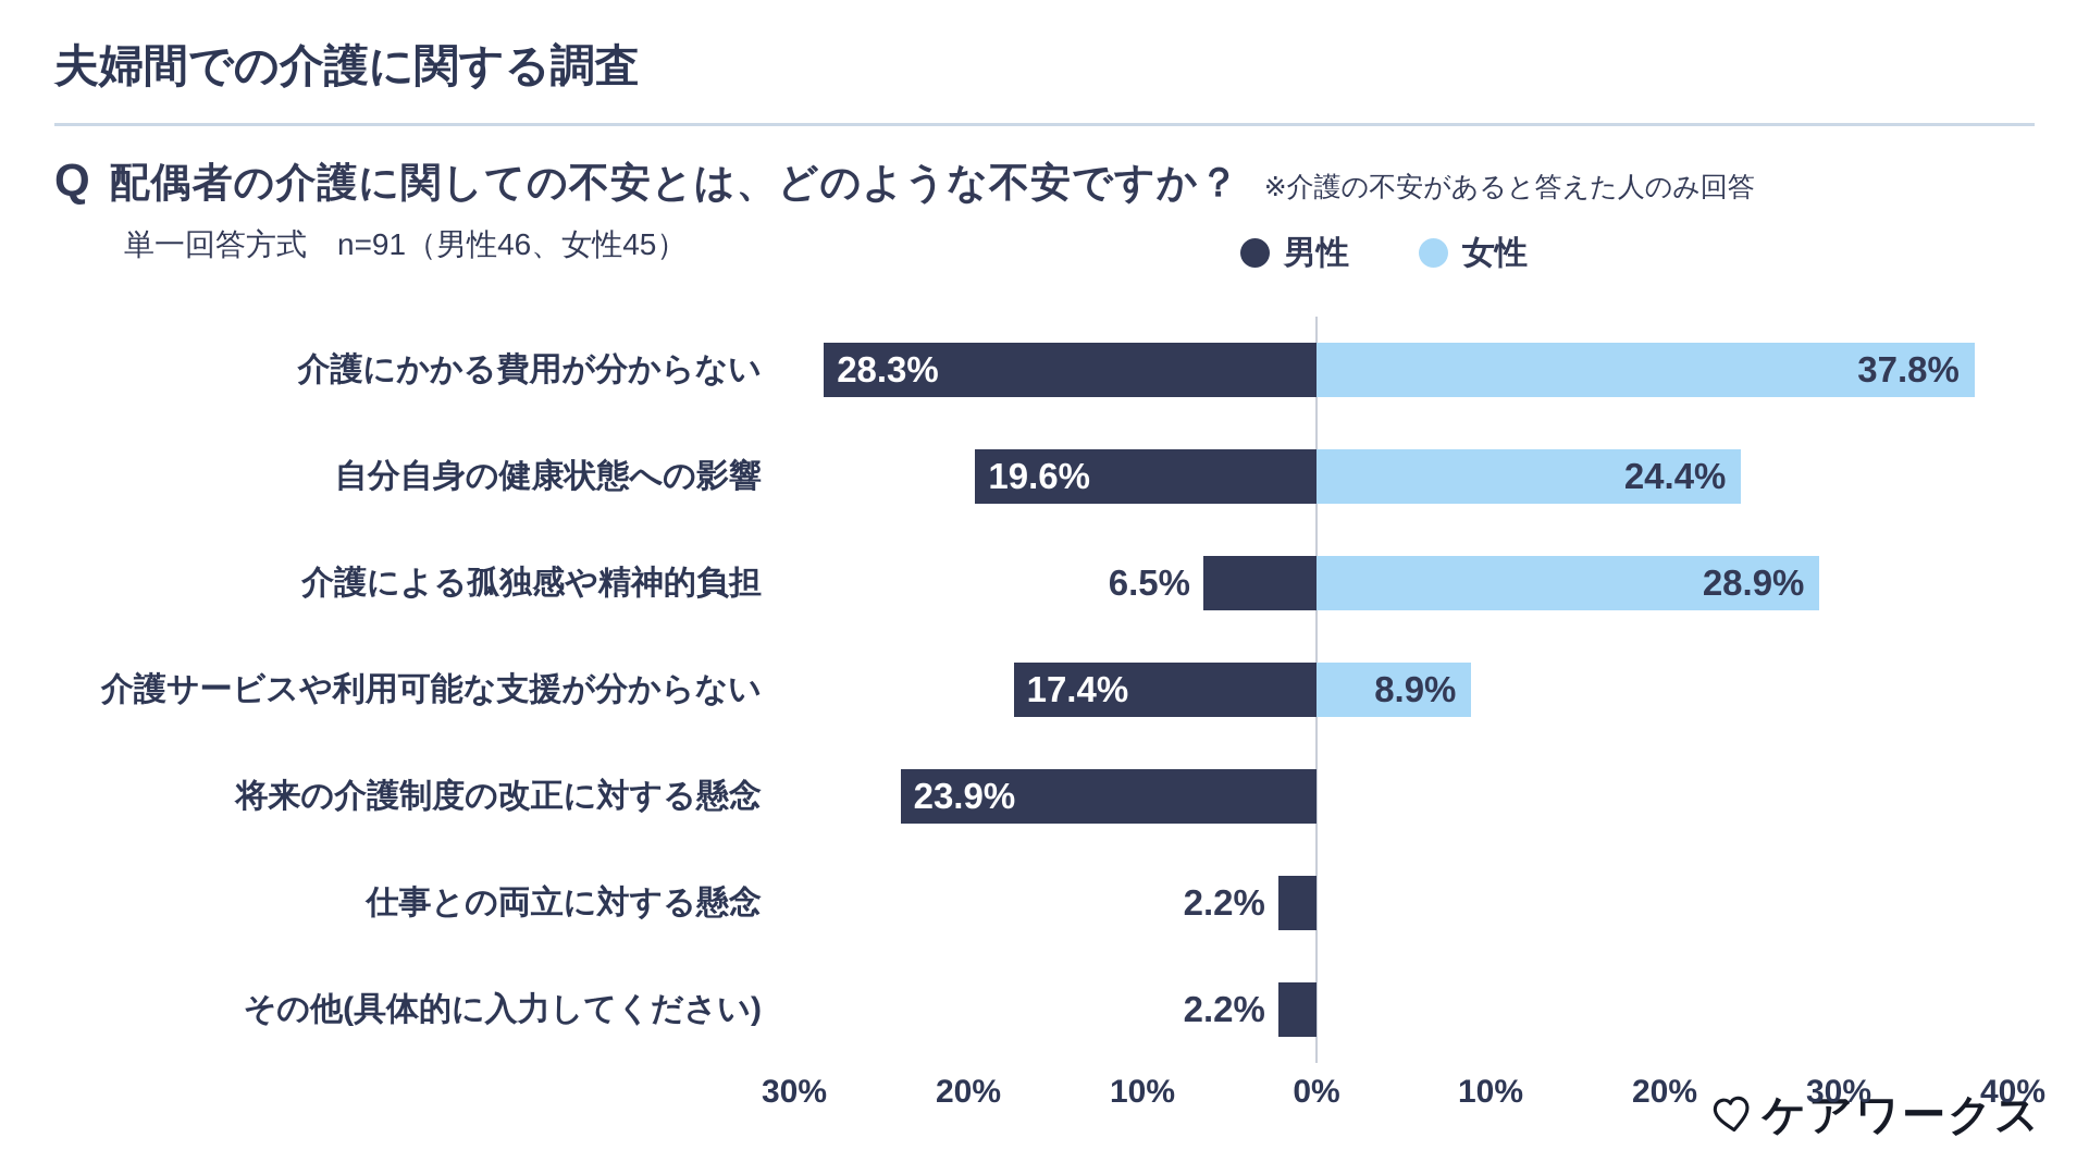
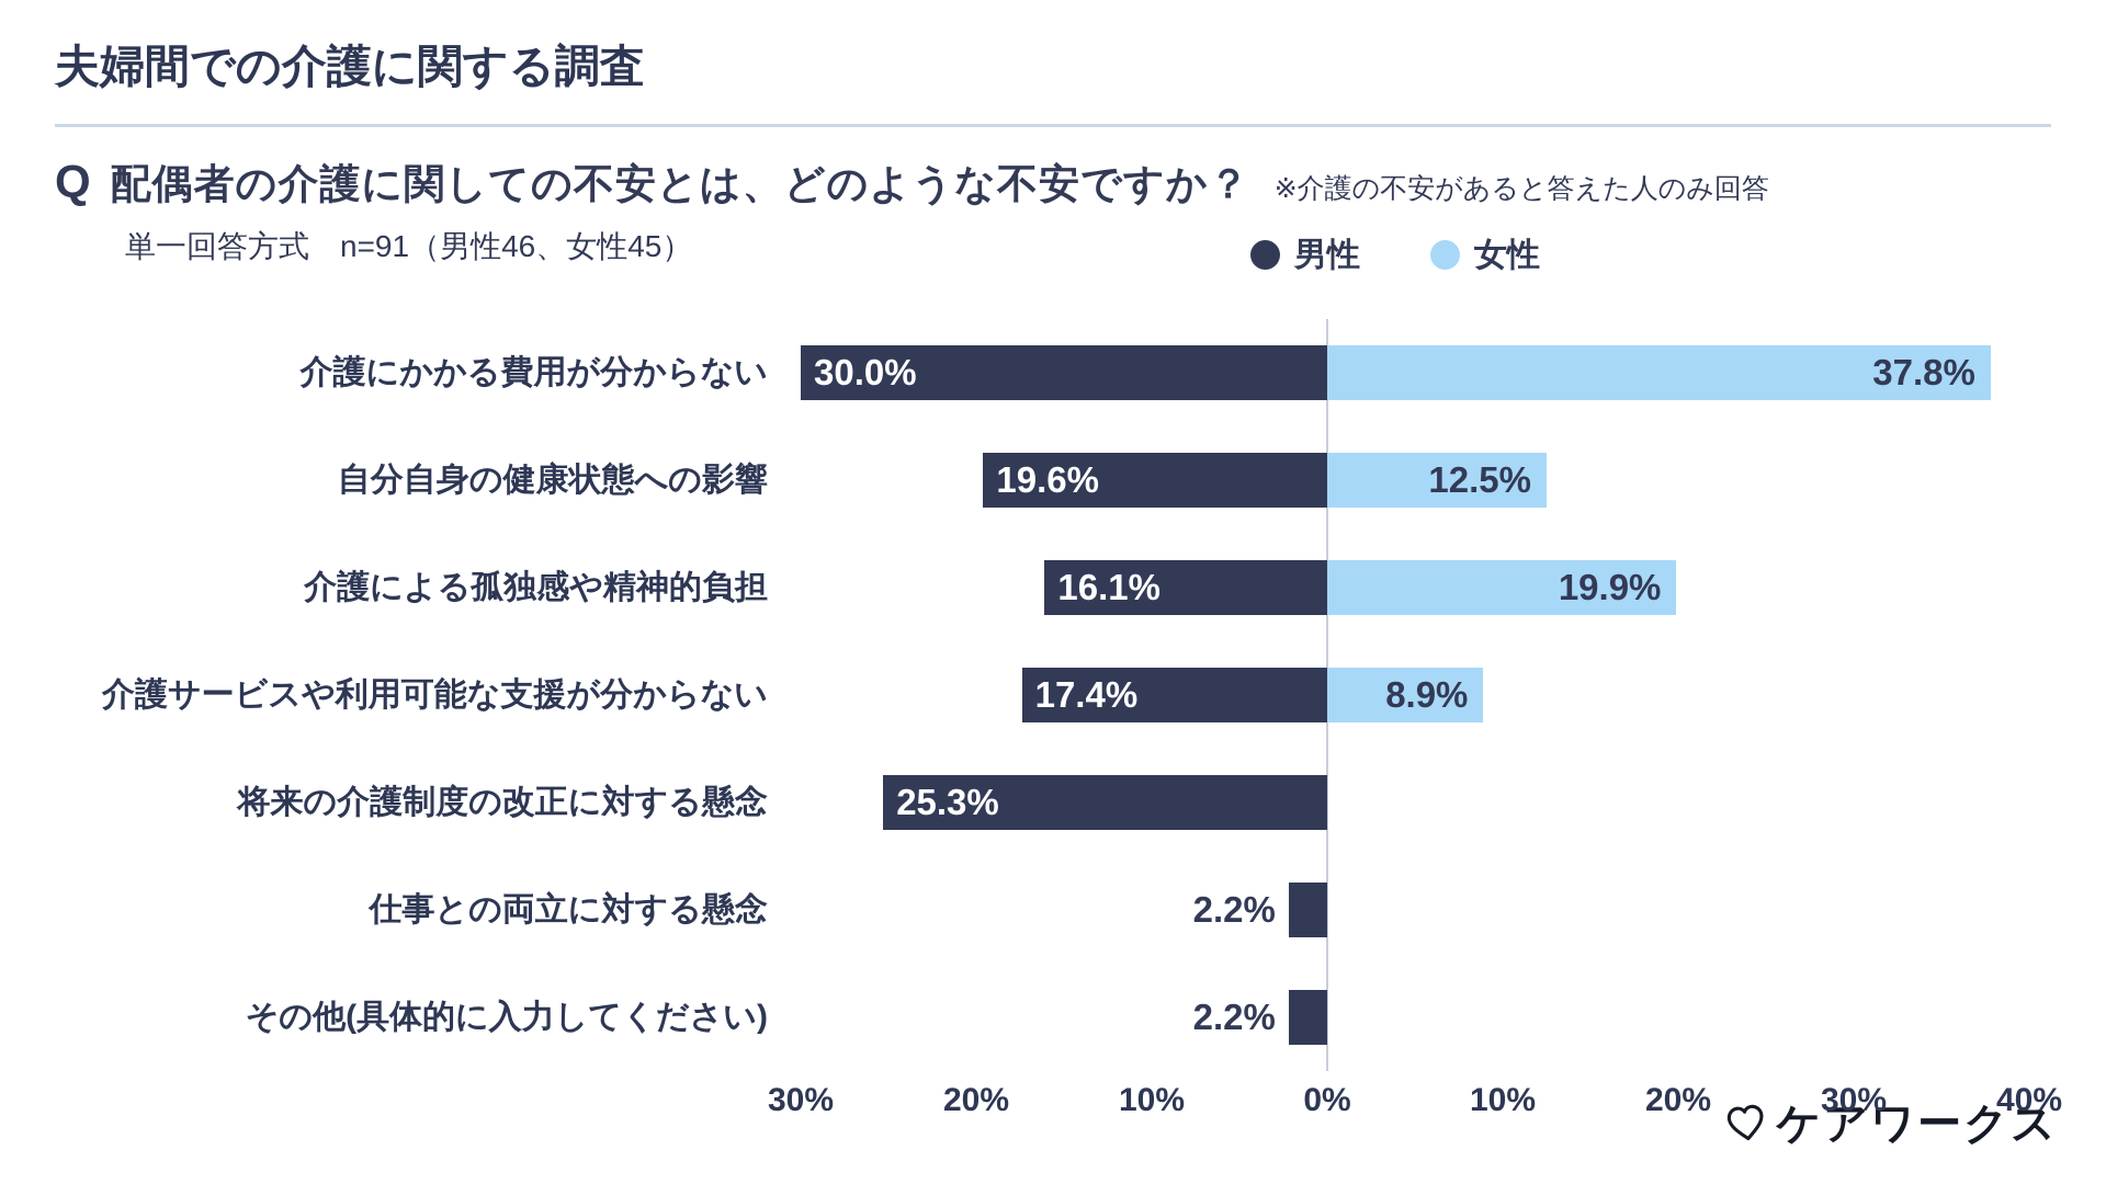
男性/介護にかかる費用が分からない: 28.3% -> 30.0%
女性/自分自身の健康状態への影響: 24.4% -> 12.5%
男性/介護による孤独感や精神的負担: 6.5% -> 16.1%
女性/介護による孤独感や精神的負担: 28.9% -> 19.9%
男性/将来の介護制度の改正に対する懸念: 23.9% -> 25.3%
